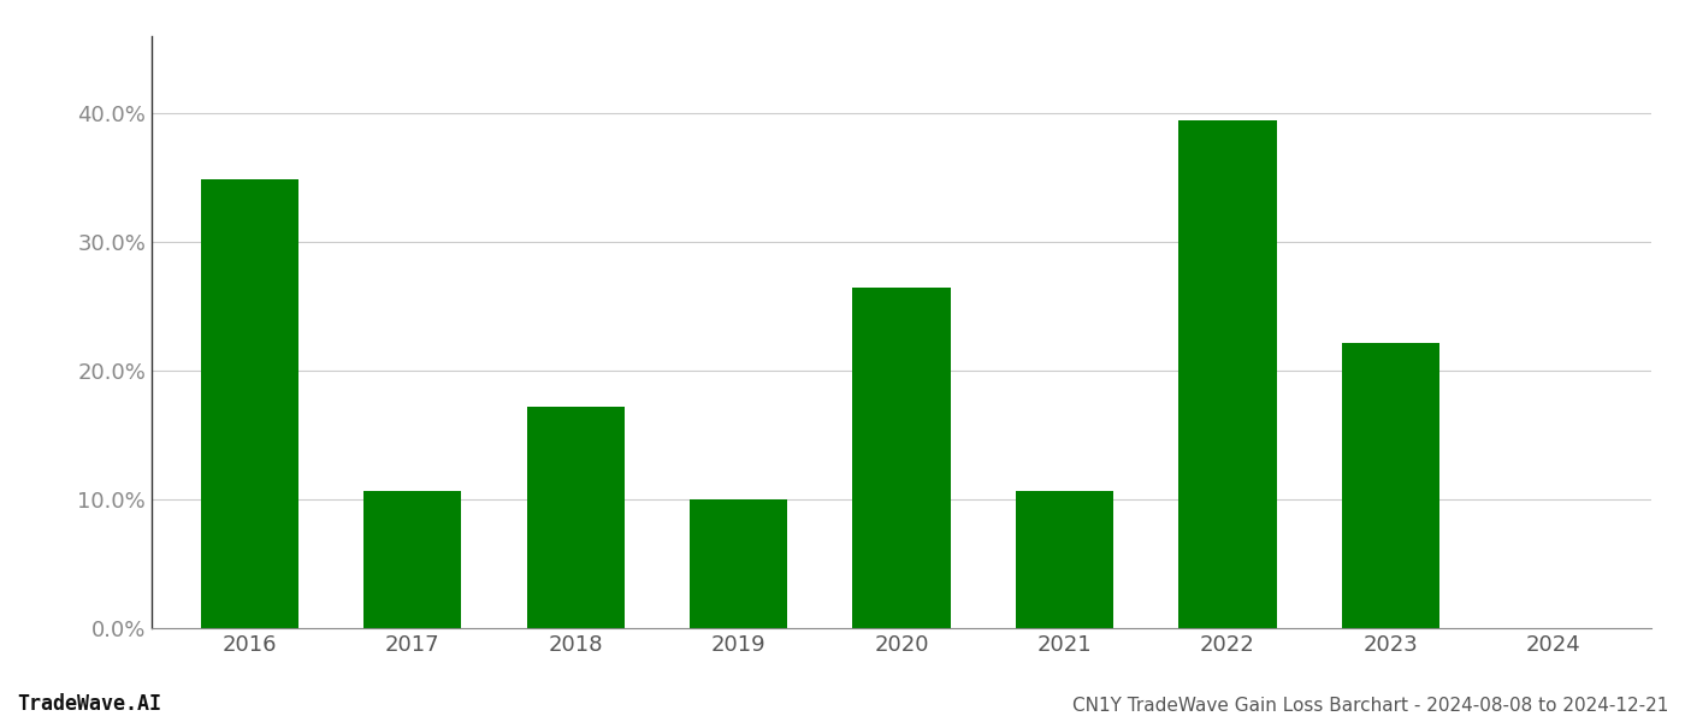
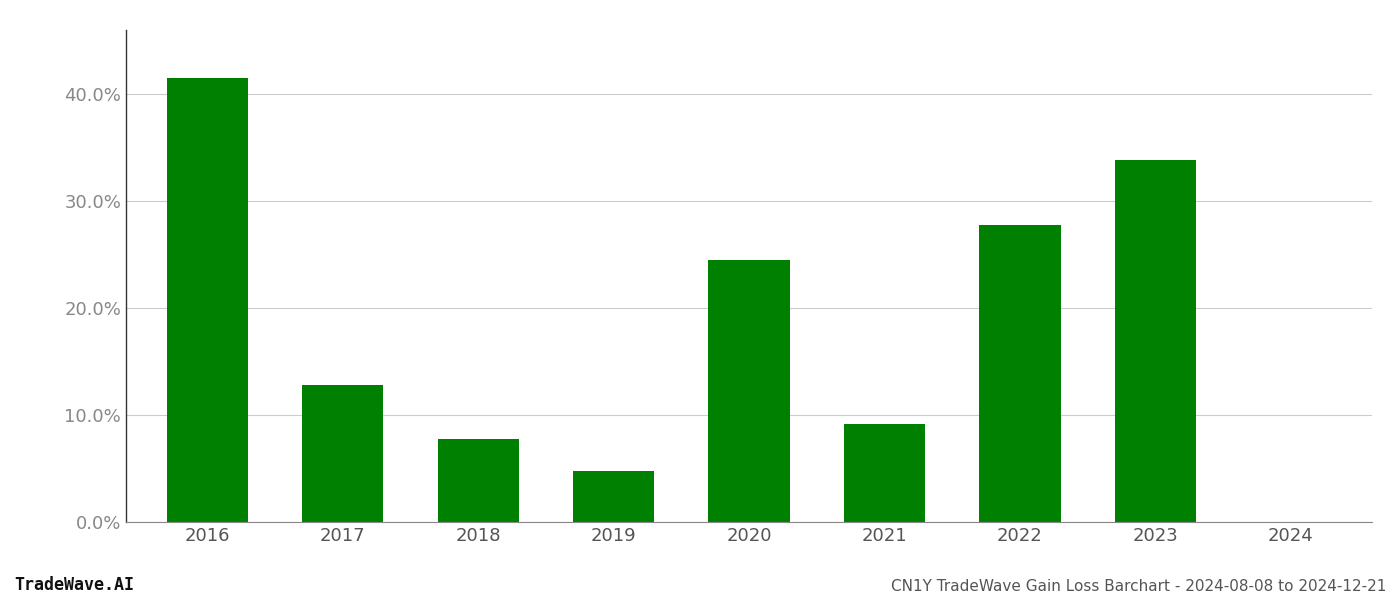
2016: 34.9% -> 41.5%
2017: 10.7% -> 12.8%
2018: 17.2% -> 7.8%
2019: 10.0% -> 4.8%
2020: 26.5% -> 24.5%
2021: 10.7% -> 9.2%
2022: 39.5% -> 27.8%
2023: 22.2% -> 33.8%
